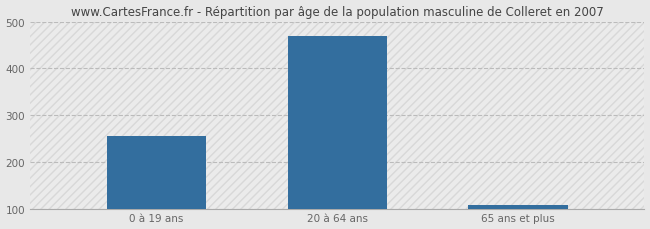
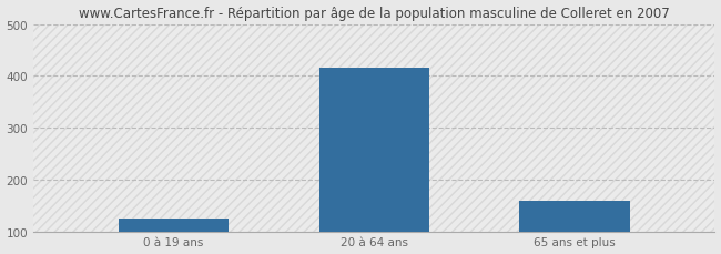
0 à 19 ans: 255 -> 125
20 à 64 ans: 470 -> 415
65 ans et plus: 107 -> 160
